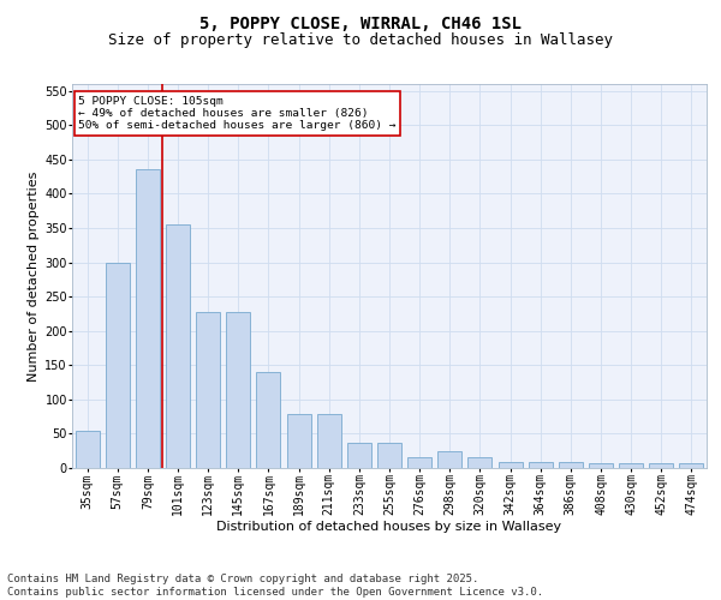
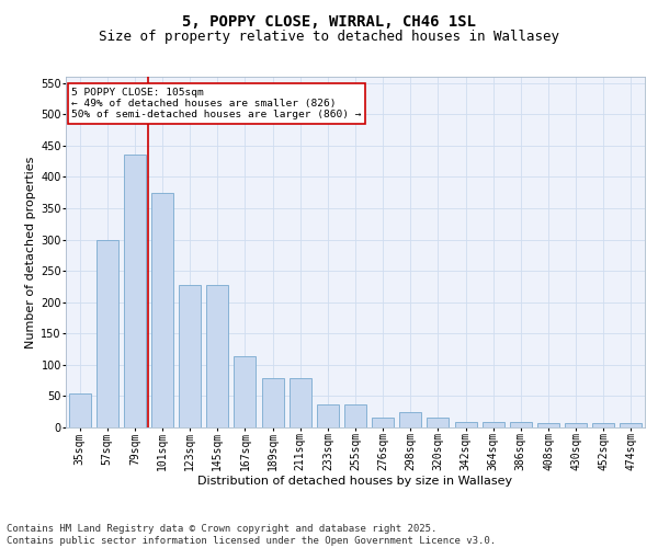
101sqm: 356 -> 375
167sqm: 140 -> 113
